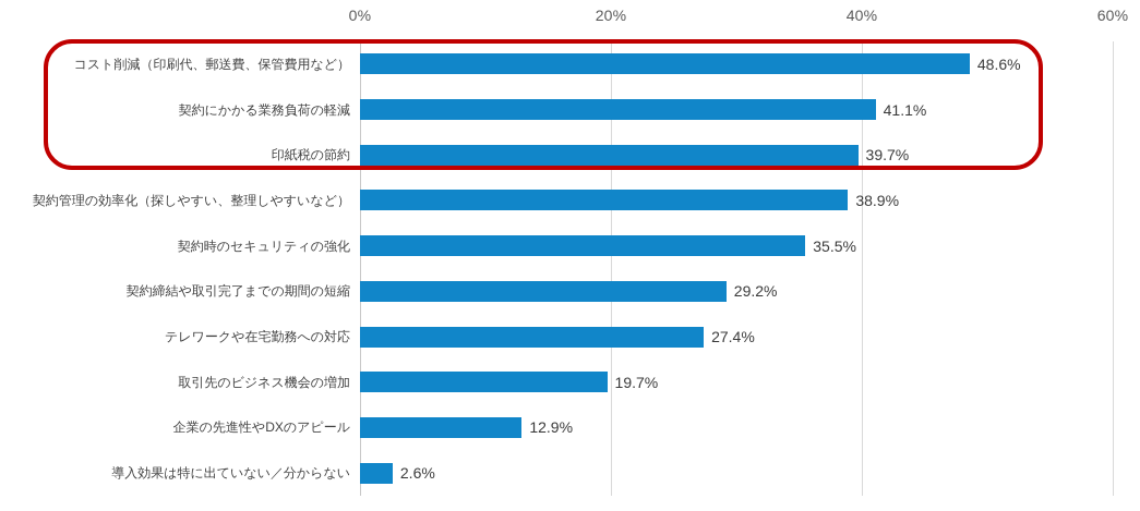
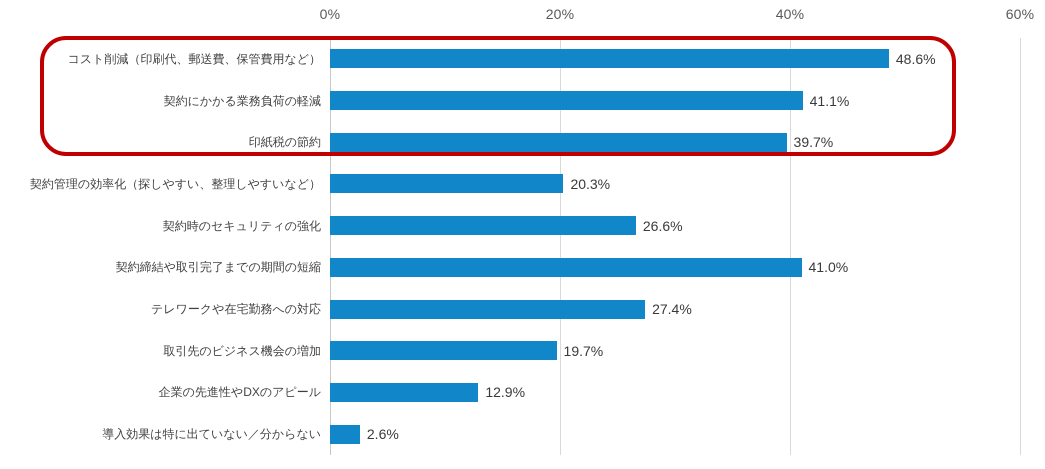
契約管理の効率化（探しやすい、整理しやすいなど）: 38.9% -> 20.3%
契約時のセキュリティの強化: 35.5% -> 26.6%
契約締結や取引完了までの期間の短縮: 29.2% -> 41.0%
